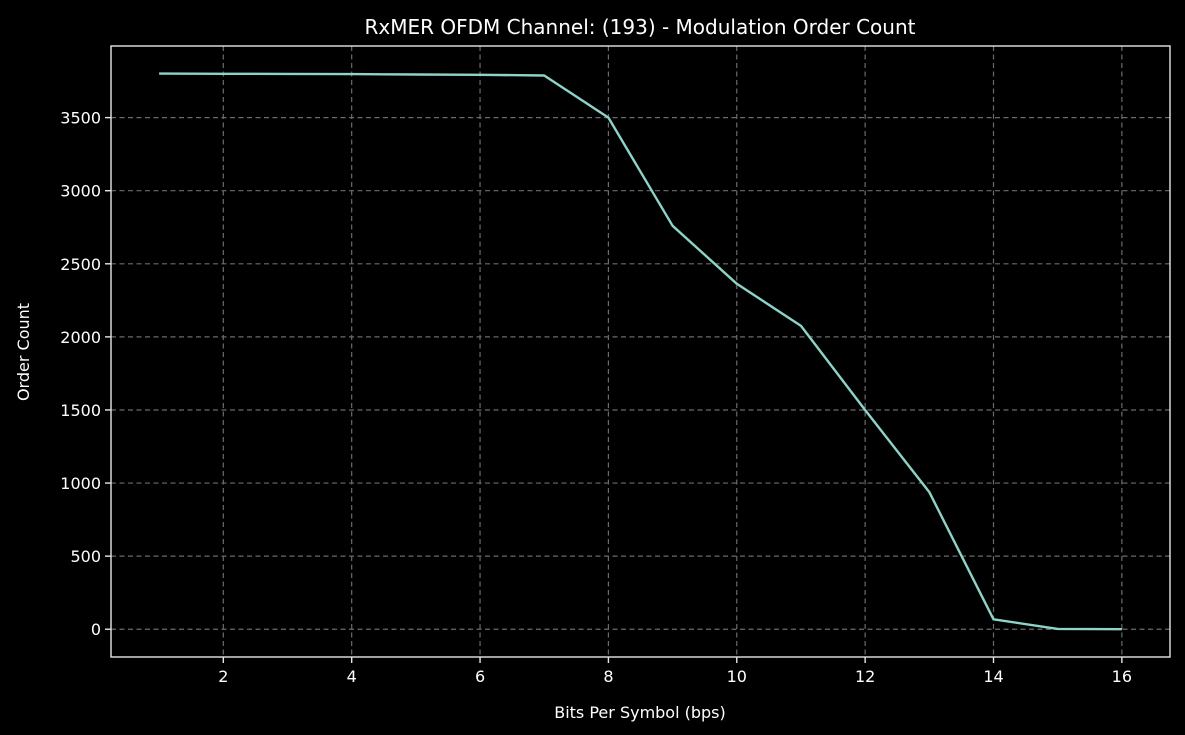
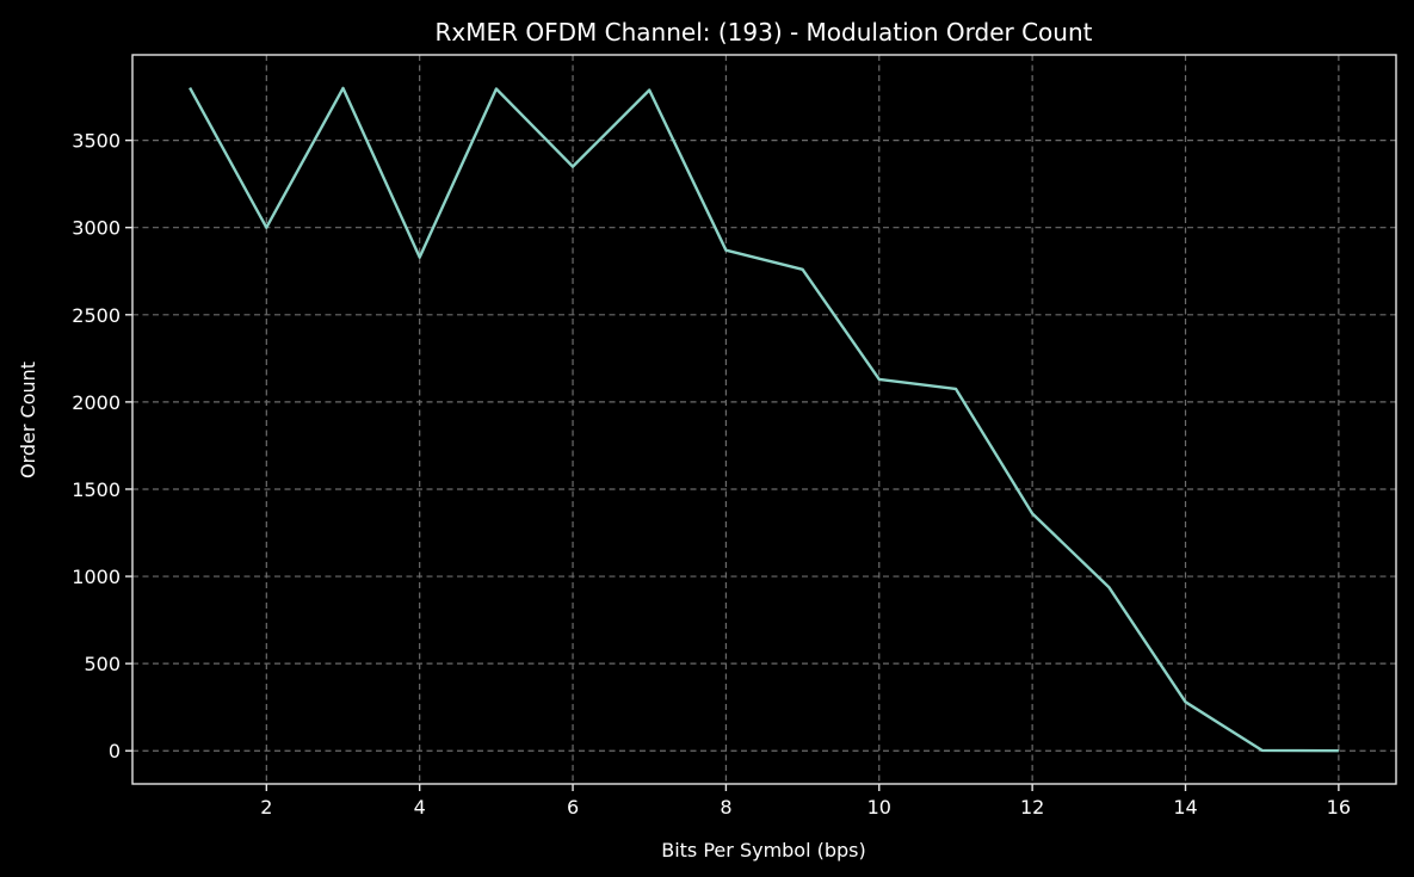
2: 3800 -> 3000
4: 3800 -> 2830
6: 3790 -> 3350
8: 3500 -> 2870
10: 2360 -> 2130
12: 1500 -> 1360
14: 70 -> 280
